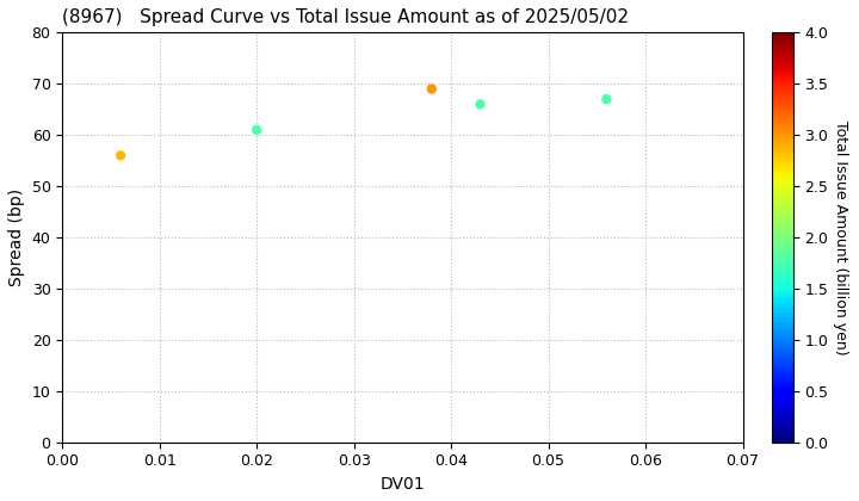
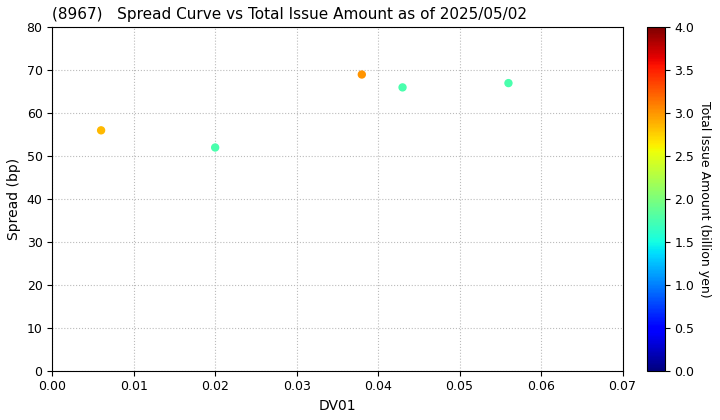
0.02: 61 -> 52
